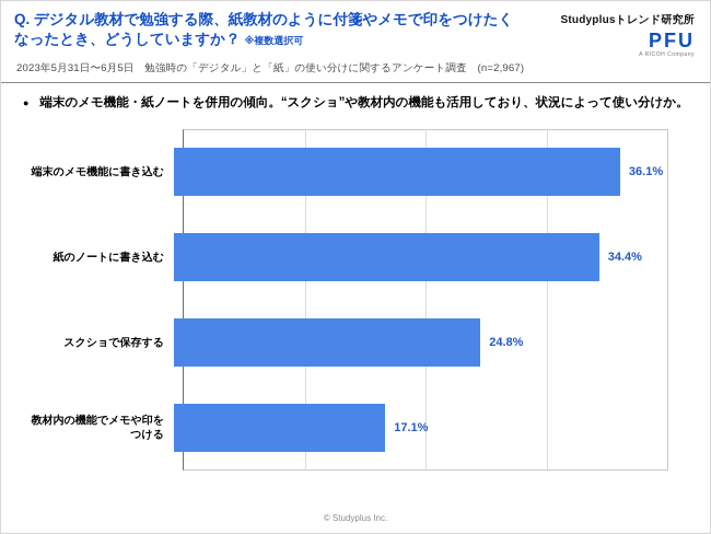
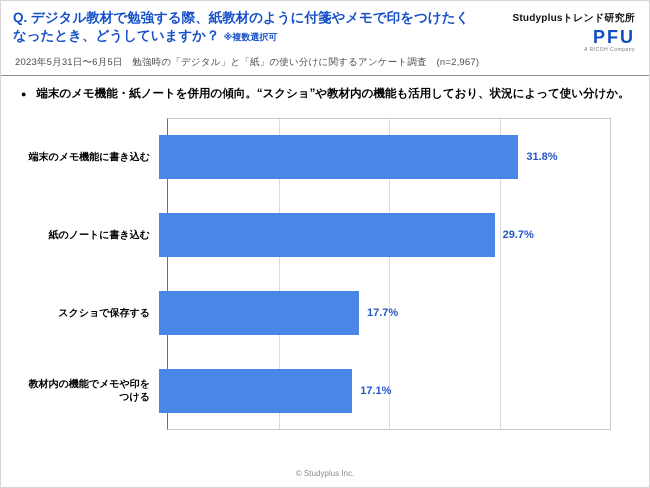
端末のメモ機能に書き込む: 36.1% -> 31.8%
紙のノートに書き込む: 34.4% -> 29.7%
スクショで保存する: 24.8% -> 17.7%
